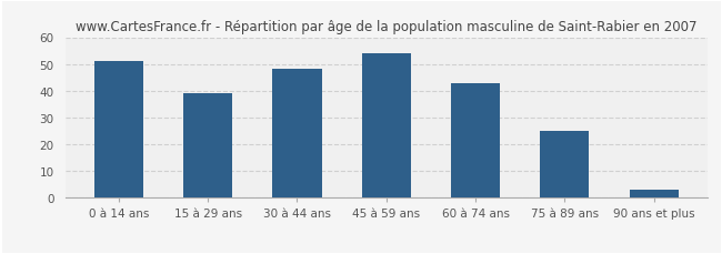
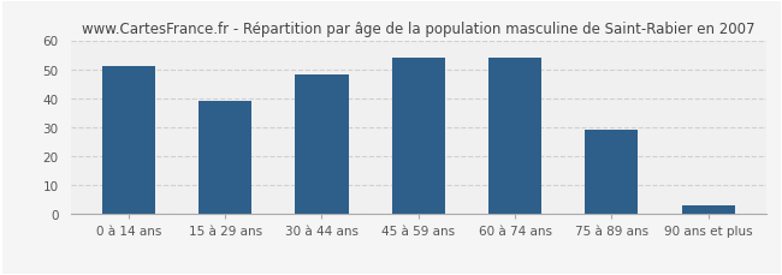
60 à 74 ans: 43 -> 54
75 à 89 ans: 25 -> 29
